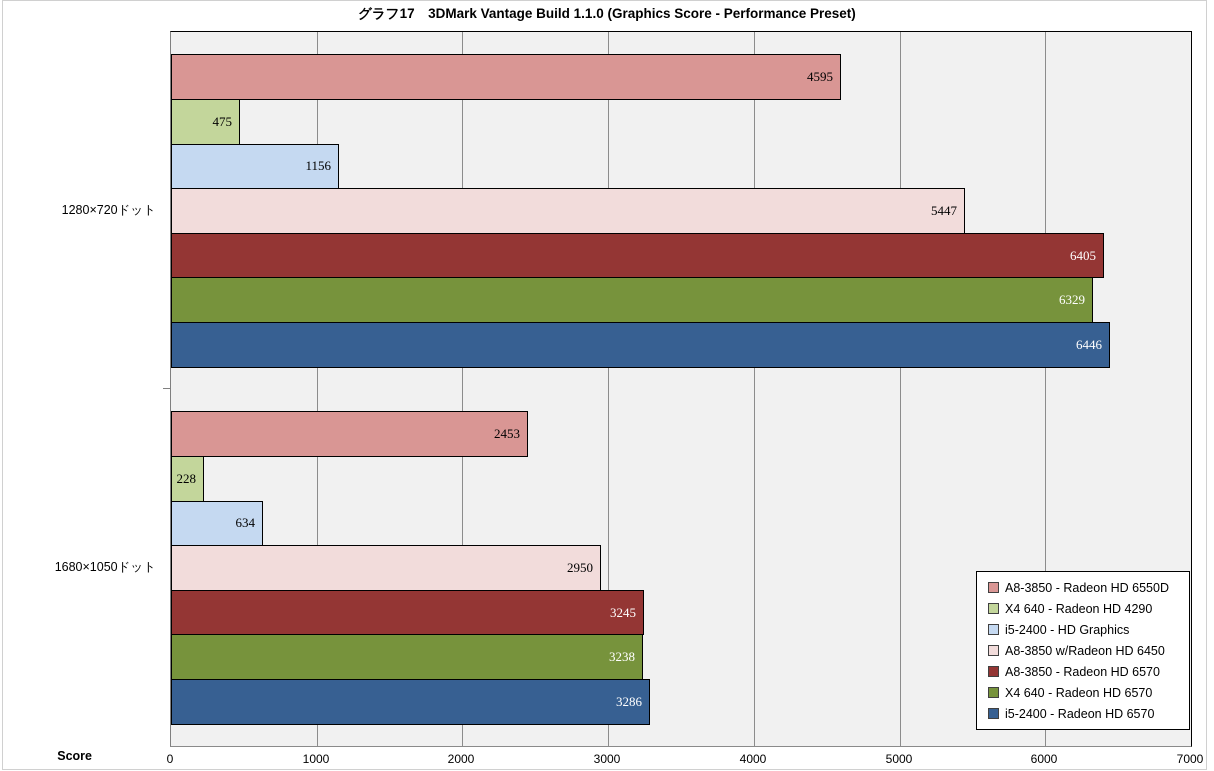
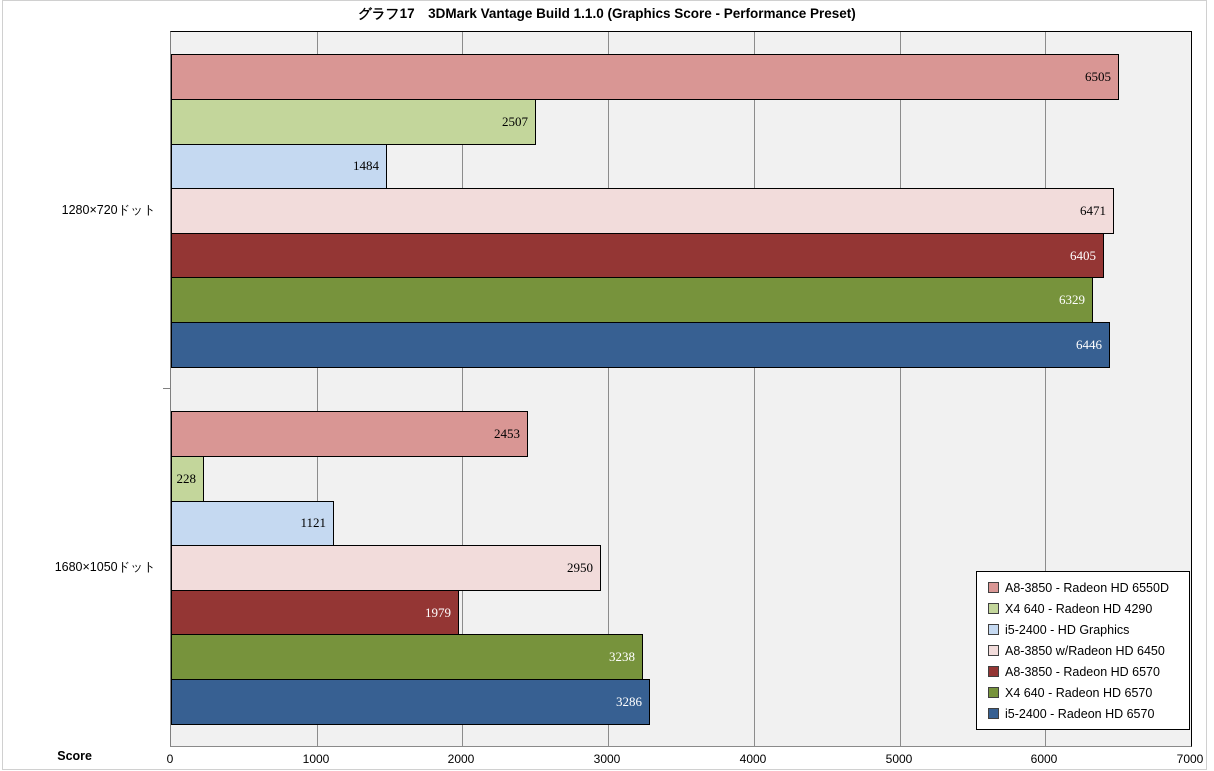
A8-3850 - Radeon HD 6550D/1280×720ドット: 4595 -> 6505
X4 640 - Radeon HD 4290/1280×720ドット: 475 -> 2507
i5-2400 - HD Graphics/1280×720ドット: 1156 -> 1484
A8-3850 w/Radeon HD 6450/1280×720ドット: 5447 -> 6471
i5-2400 - HD Graphics/1680×1050ドット: 634 -> 1121
A8-3850 - Radeon HD 6570/1680×1050ドット: 3245 -> 1979
